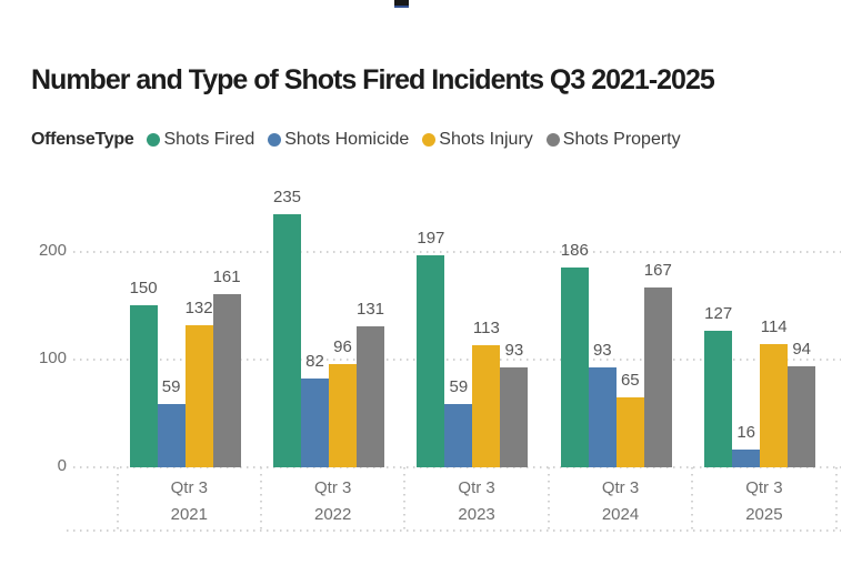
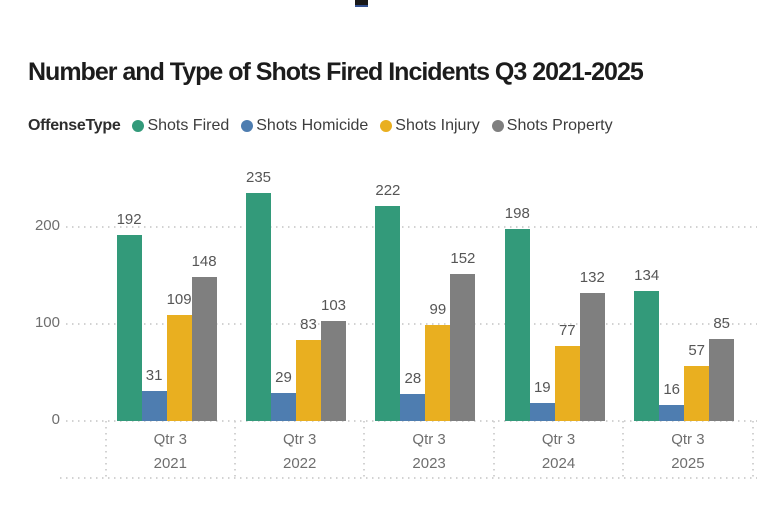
Shots Fired/Qtr 3 2021: 150 -> 192
Shots Homicide/Qtr 3 2021: 59 -> 31
Shots Injury/Qtr 3 2021: 132 -> 109
Shots Property/Qtr 3 2021: 161 -> 148
Shots Homicide/Qtr 3 2022: 82 -> 29
Shots Injury/Qtr 3 2022: 96 -> 83
Shots Property/Qtr 3 2022: 131 -> 103
Shots Fired/Qtr 3 2023: 197 -> 222
Shots Homicide/Qtr 3 2023: 59 -> 28
Shots Injury/Qtr 3 2023: 113 -> 99
Shots Property/Qtr 3 2023: 93 -> 152
Shots Fired/Qtr 3 2024: 186 -> 198
Shots Homicide/Qtr 3 2024: 93 -> 19
Shots Injury/Qtr 3 2024: 65 -> 77
Shots Property/Qtr 3 2024: 167 -> 132
Shots Fired/Qtr 3 2025: 127 -> 134
Shots Injury/Qtr 3 2025: 114 -> 57
Shots Property/Qtr 3 2025: 94 -> 85
